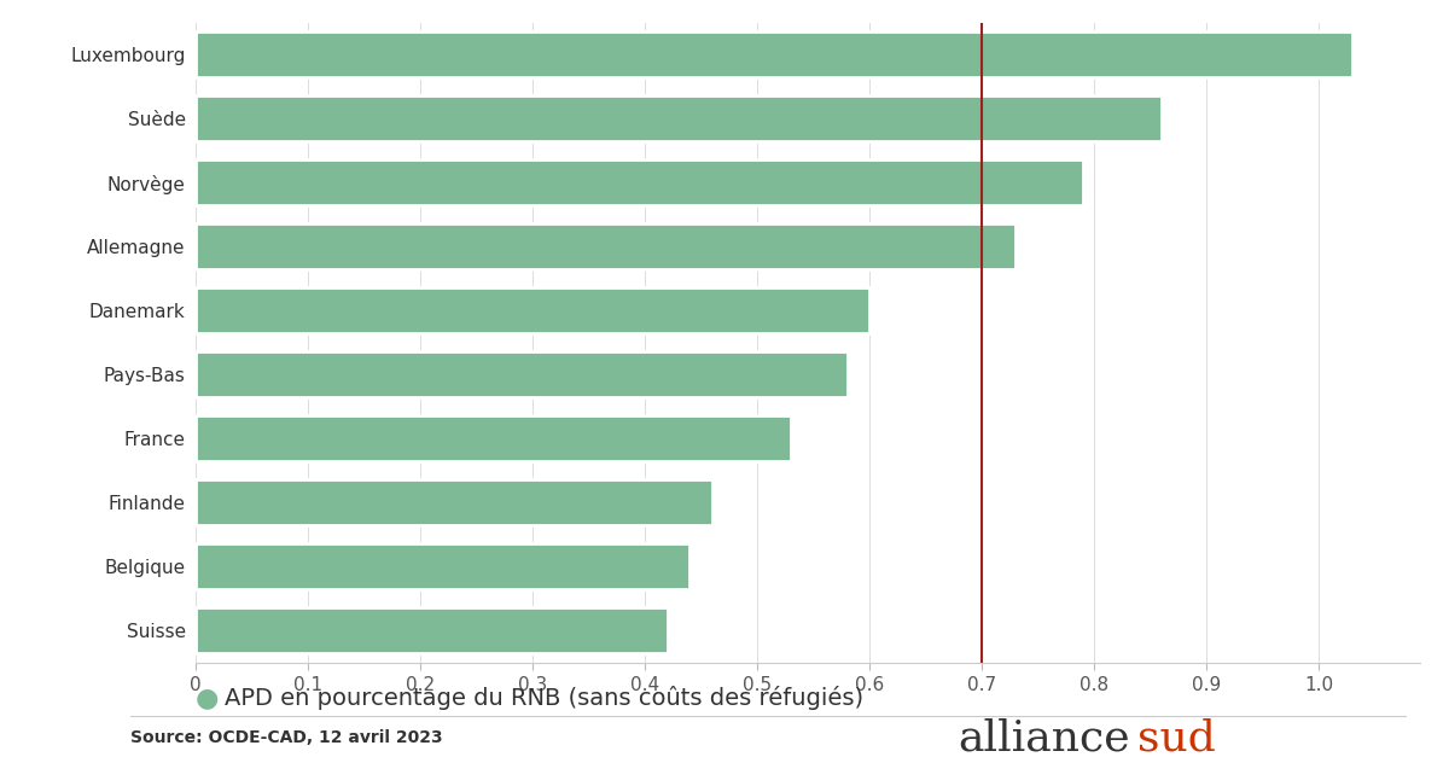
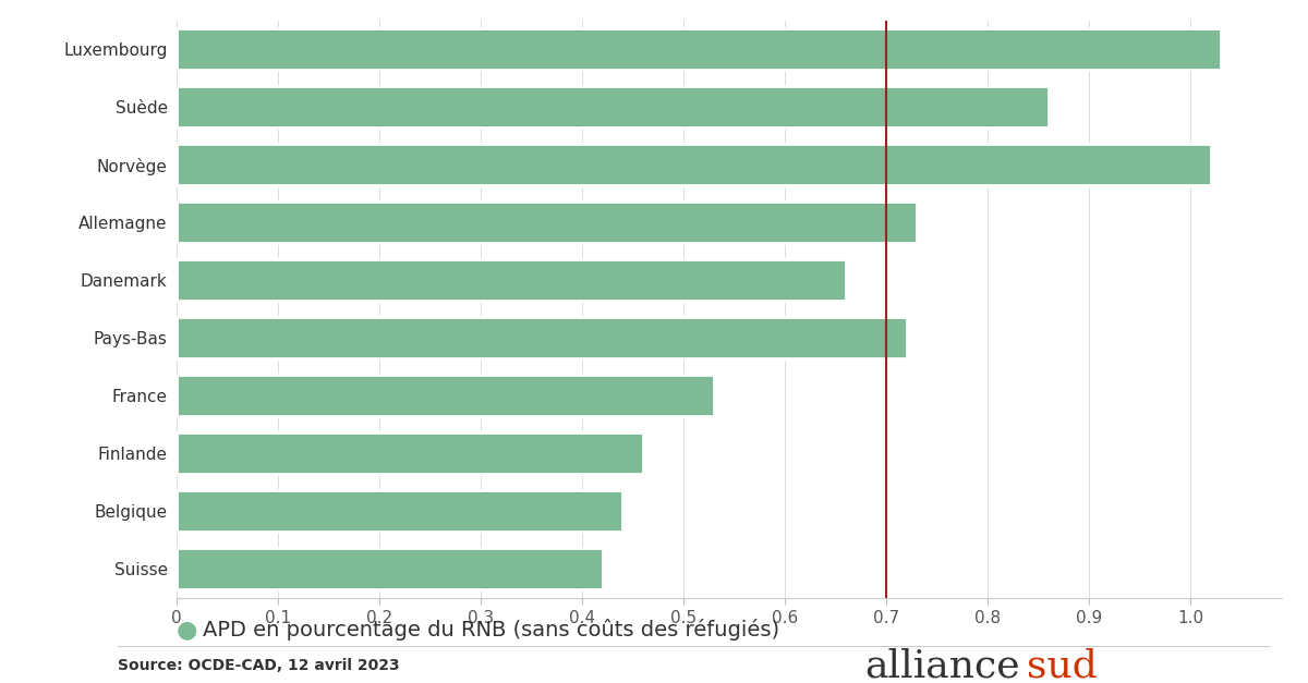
Norvège: 0.79 -> 1.02
Danemark: 0.60 -> 0.66
Pays-Bas: 0.58 -> 0.72
